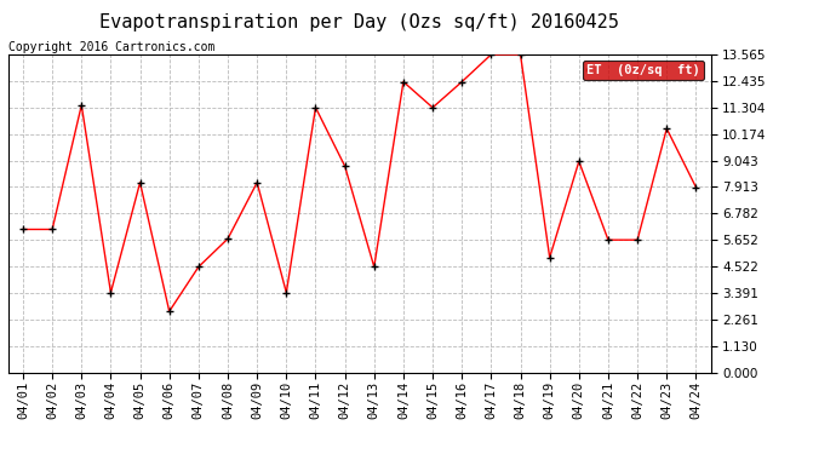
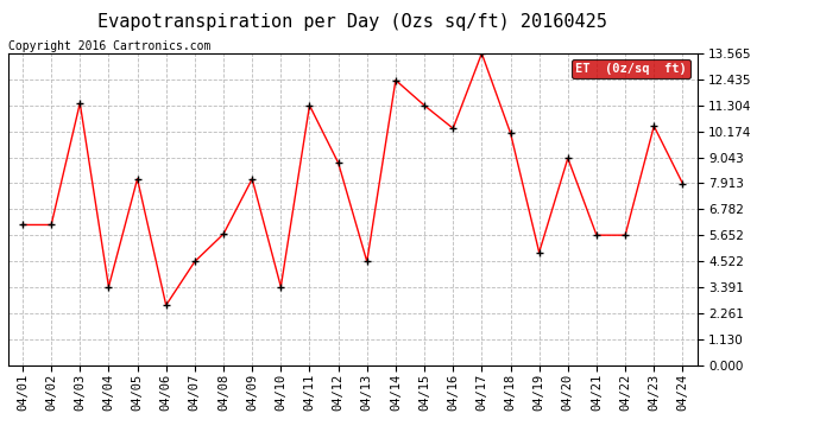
04/16: 12.4 -> 10.3
04/18: 13.6 -> 10.1
